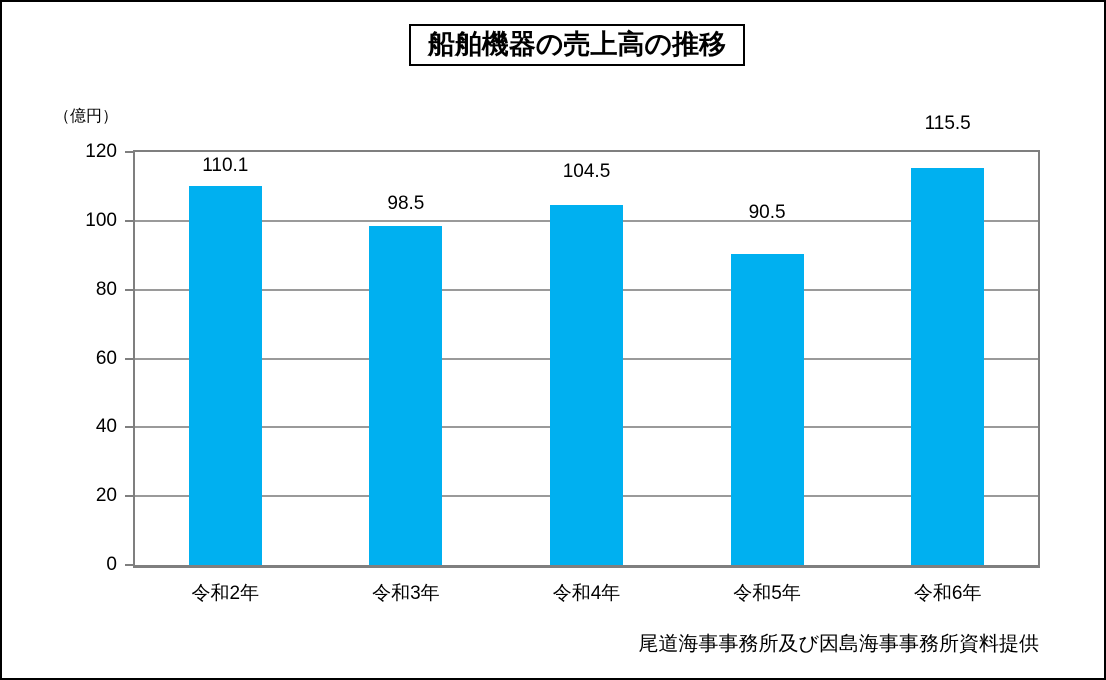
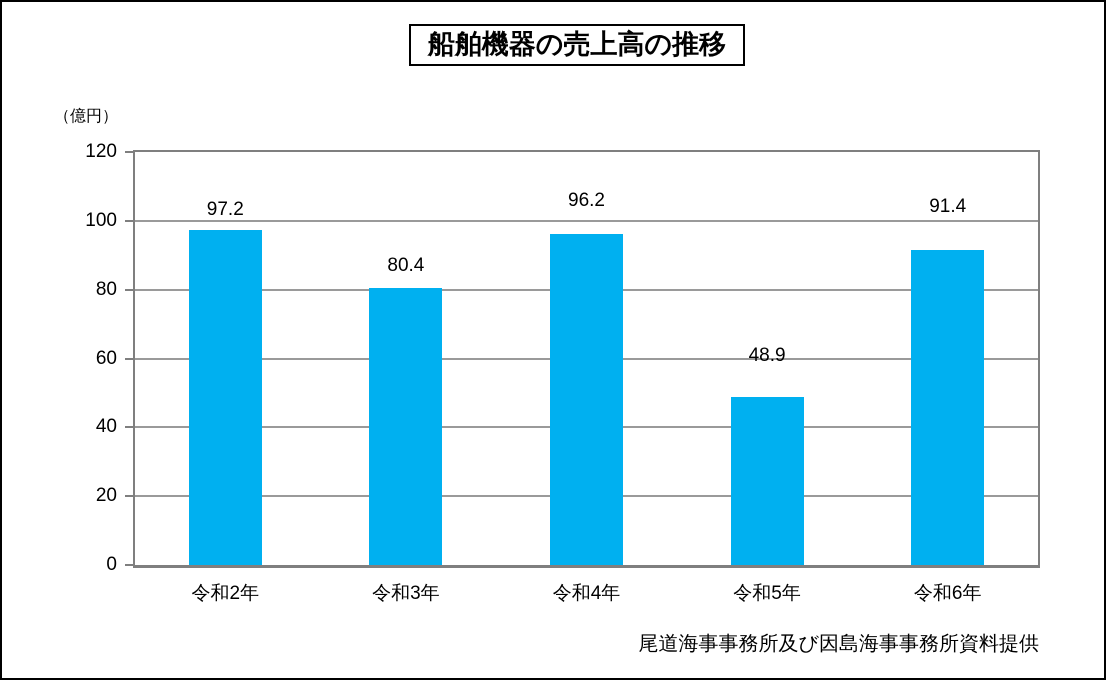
令和2年: 110.1 -> 97.2
令和3年: 98.5 -> 80.4
令和4年: 104.5 -> 96.2
令和5年: 90.5 -> 48.9
令和6年: 115.5 -> 91.4
